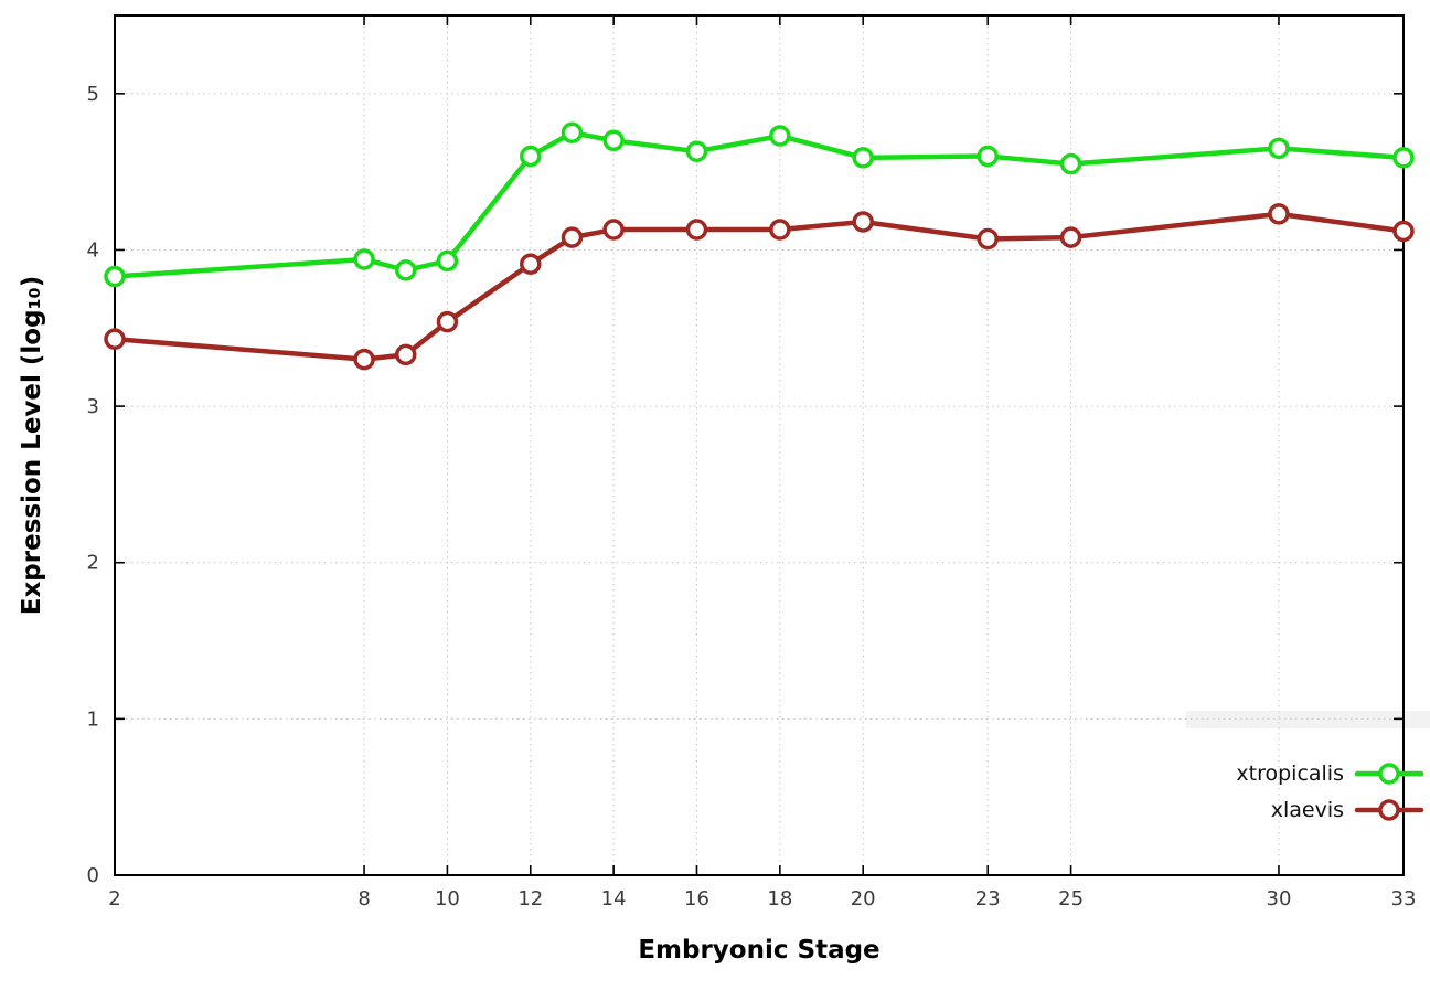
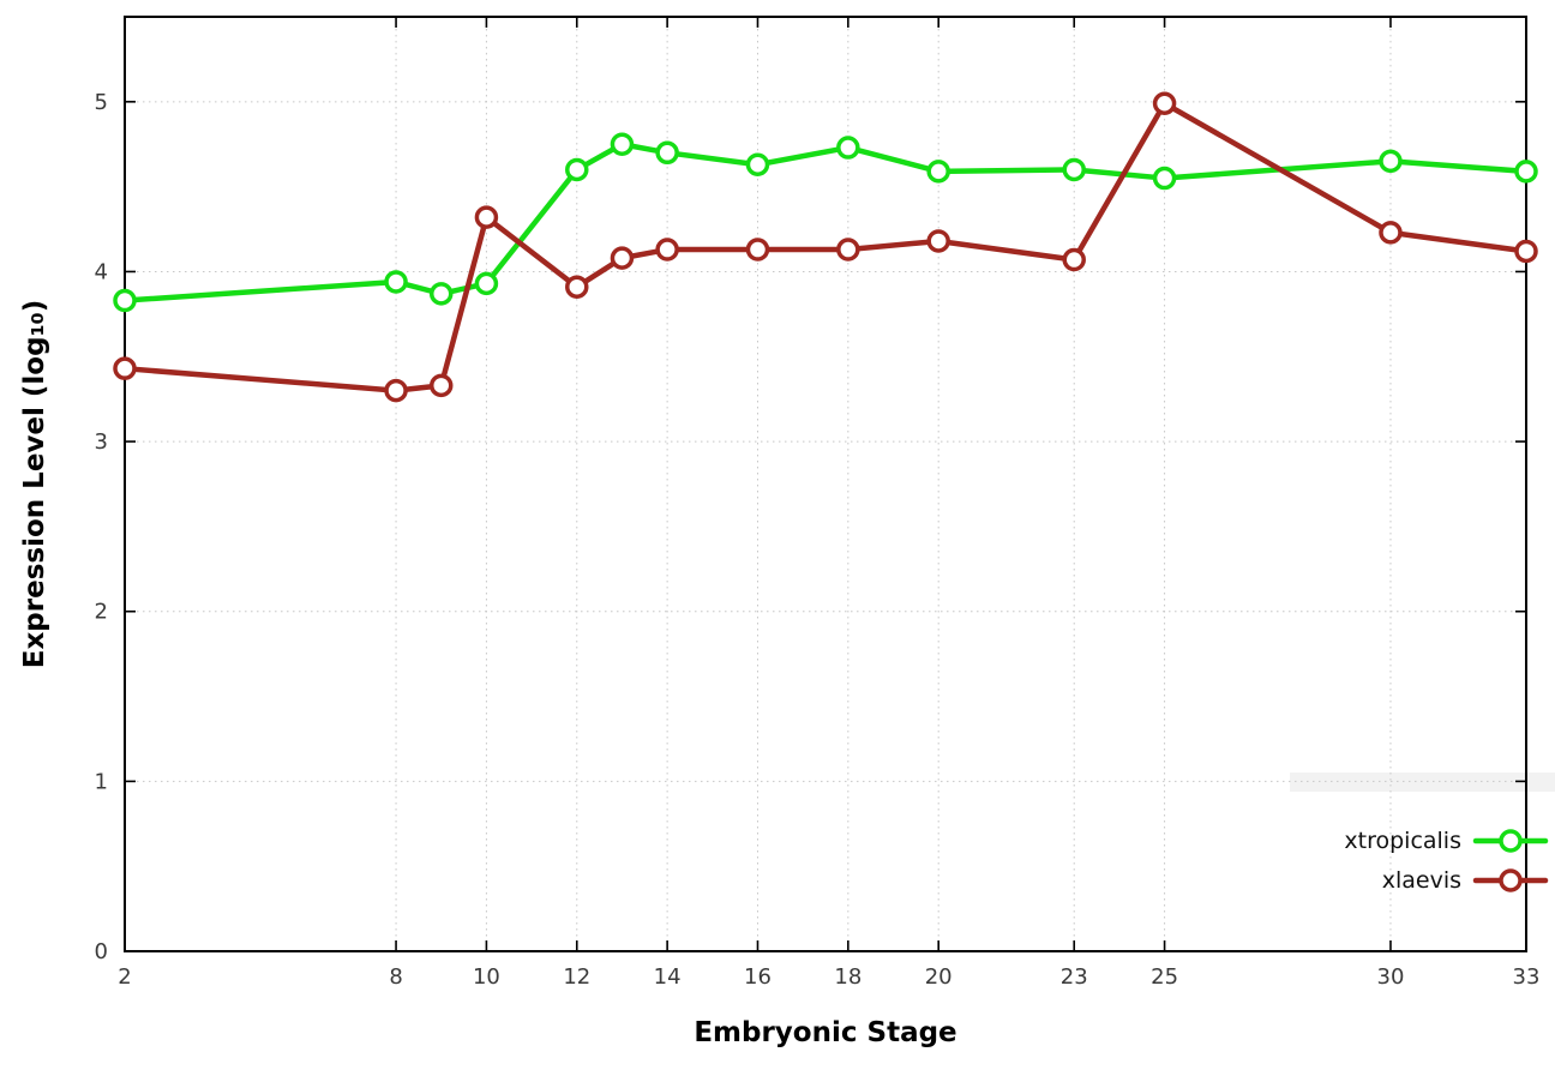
xlaevis/10: 3.54 -> 4.32
xlaevis/25: 4.08 -> 4.99
